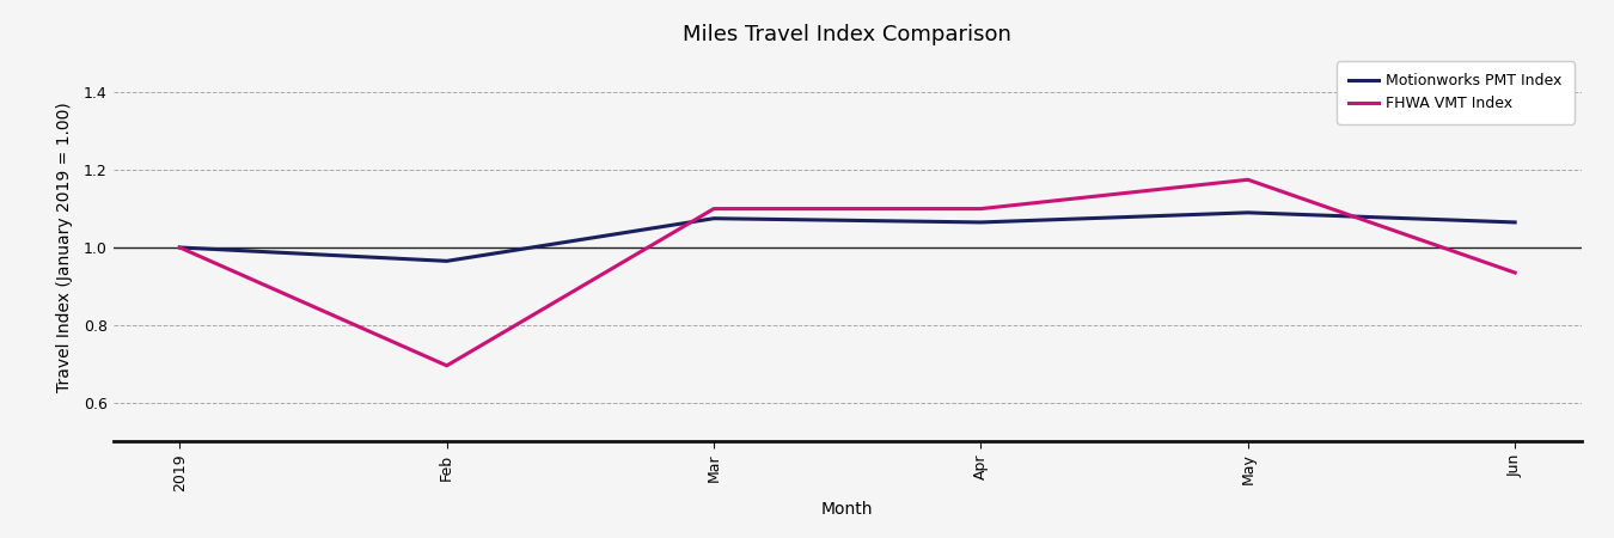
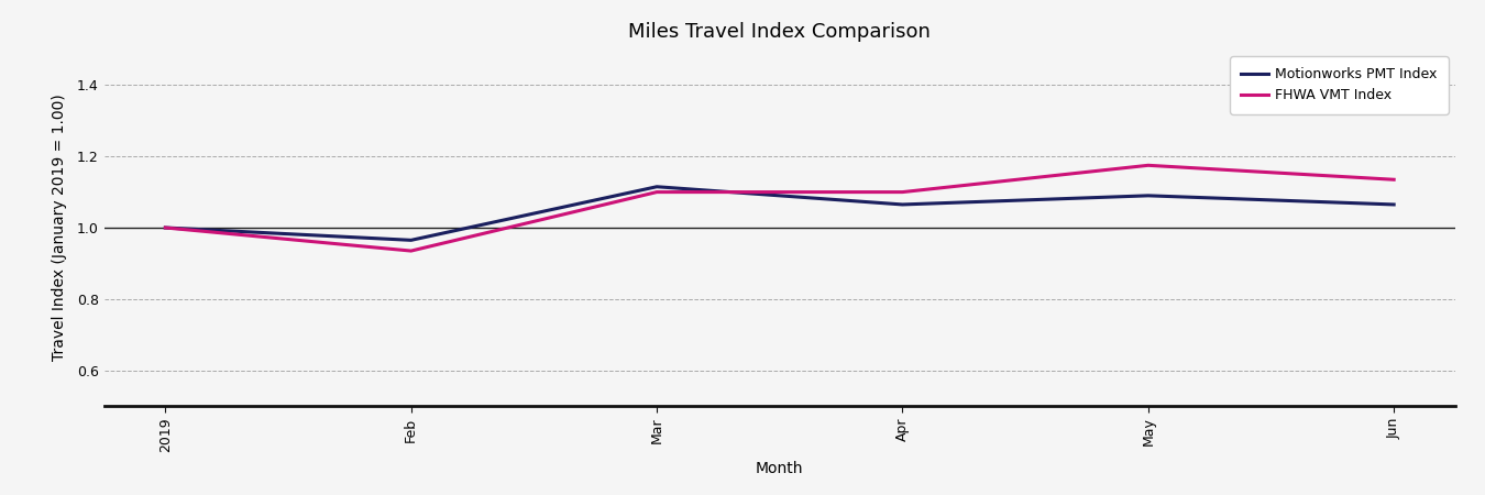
FHWA VMT Index/Feb: 0.695 -> 0.935
Motionworks PMT Index/Mar: 1.075 -> 1.115
FHWA VMT Index/Jun: 0.935 -> 1.135
